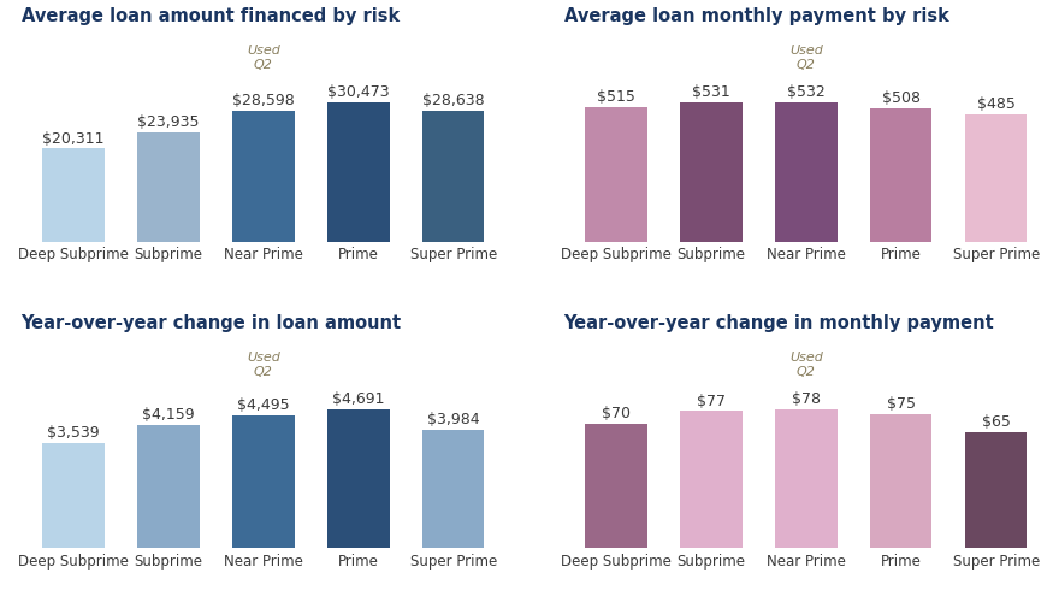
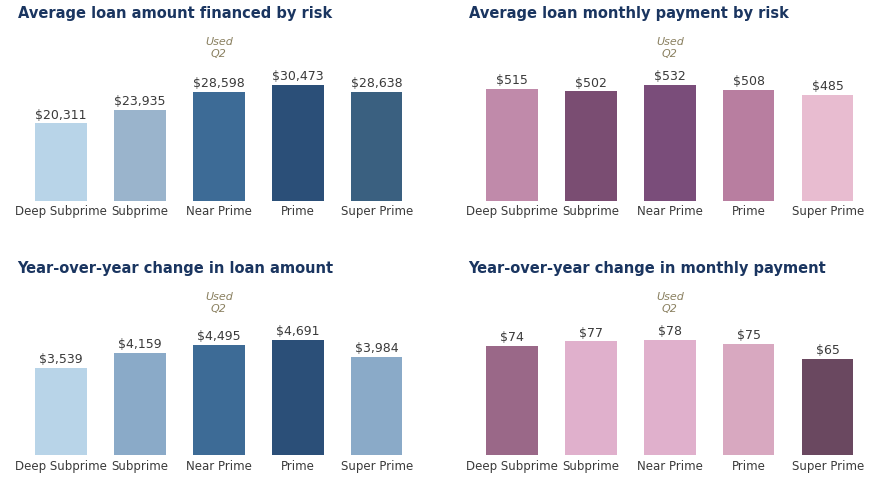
Average loan monthly payment by risk/Subprime: $531 -> $502
Year-over-year change in monthly payment/Deep Subprime: $70 -> $74
